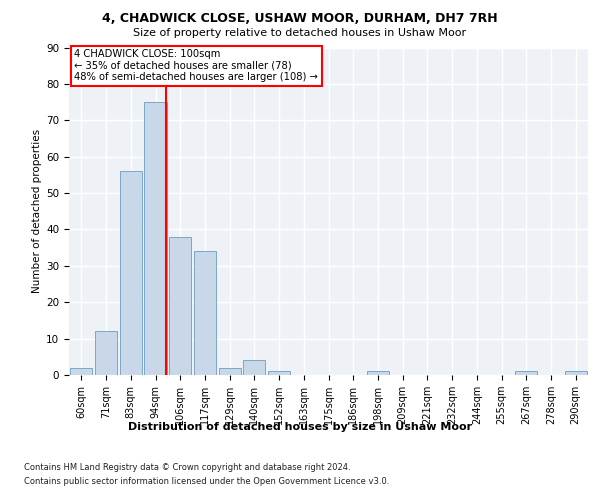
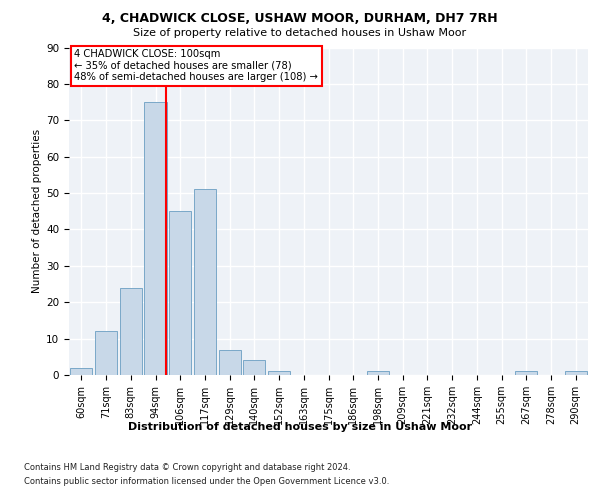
83sqm: 56 -> 24
106sqm: 38 -> 45
117sqm: 34 -> 51
129sqm: 2 -> 7
